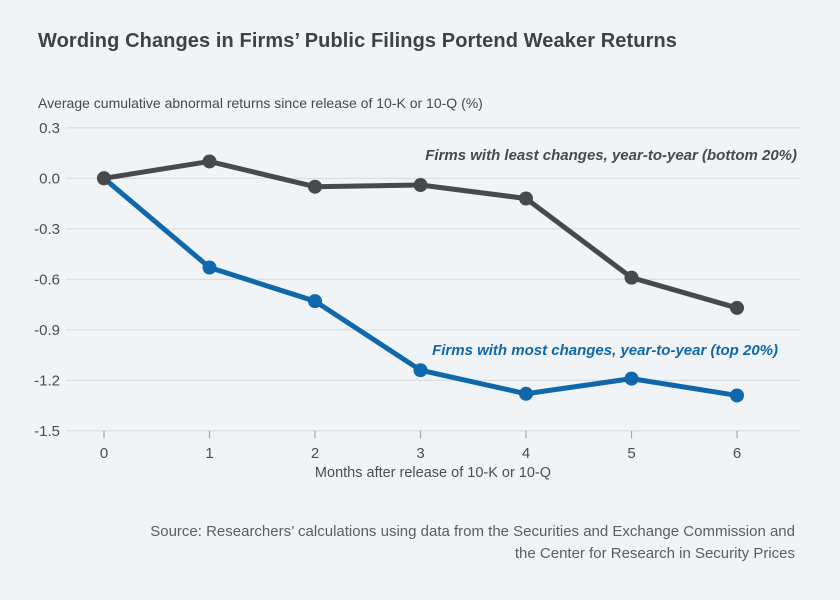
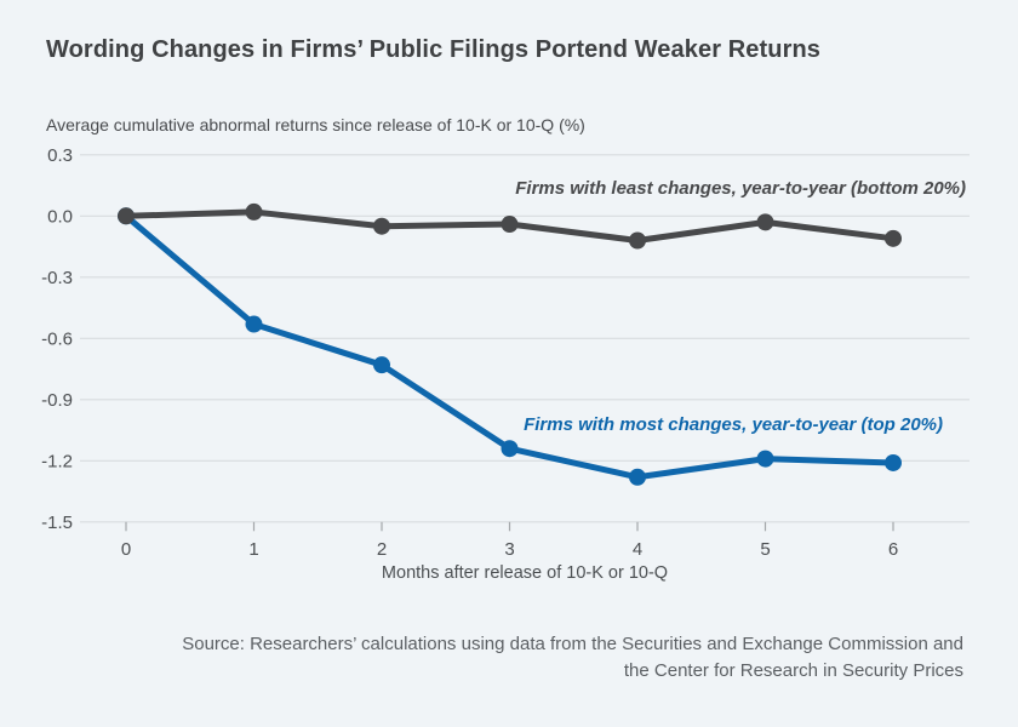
Firms with least changes, year-to-year (bottom 20%)/1: 0.10 -> 0.02
Firms with least changes, year-to-year (bottom 20%)/5: -0.59 -> -0.03
Firms with least changes, year-to-year (bottom 20%)/6: -0.77 -> -0.11
Firms with most changes, year-to-year (top 20%)/6: -1.29 -> -1.21
